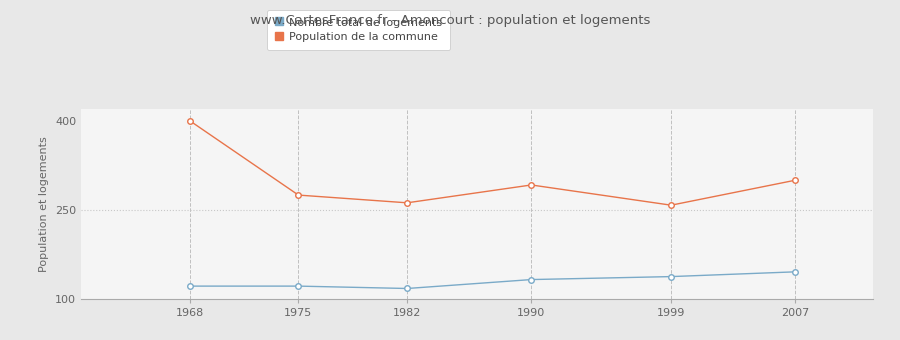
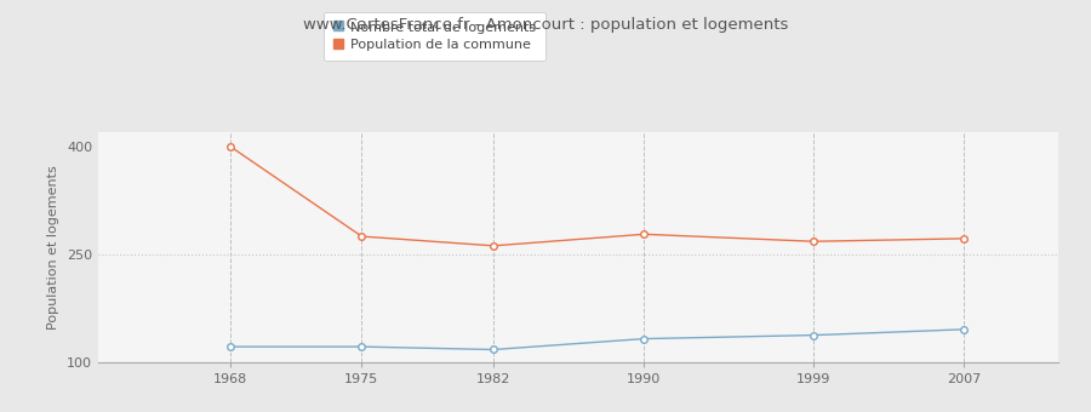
Population de la commune/1990: 292 -> 278
Population de la commune/1999: 258 -> 268
Population de la commune/2007: 300 -> 272
